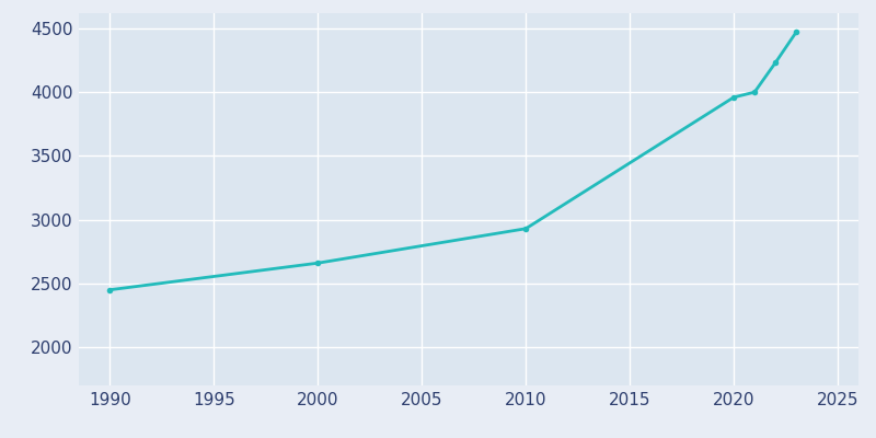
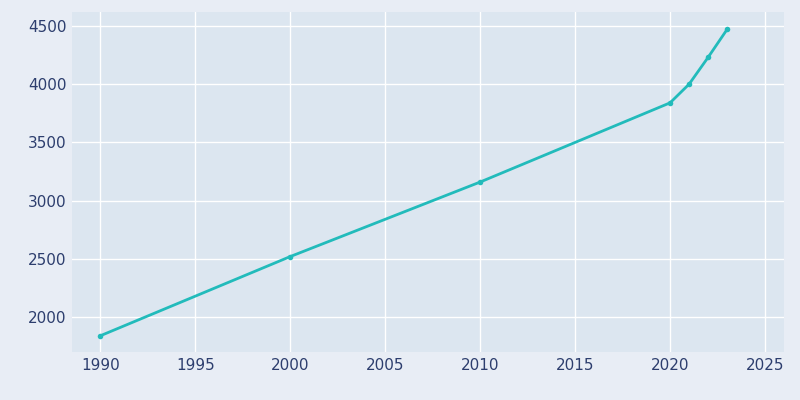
1990: 2450 -> 1840
2000: 2660 -> 2520
2010: 2930 -> 3160
2020: 3960 -> 3840
